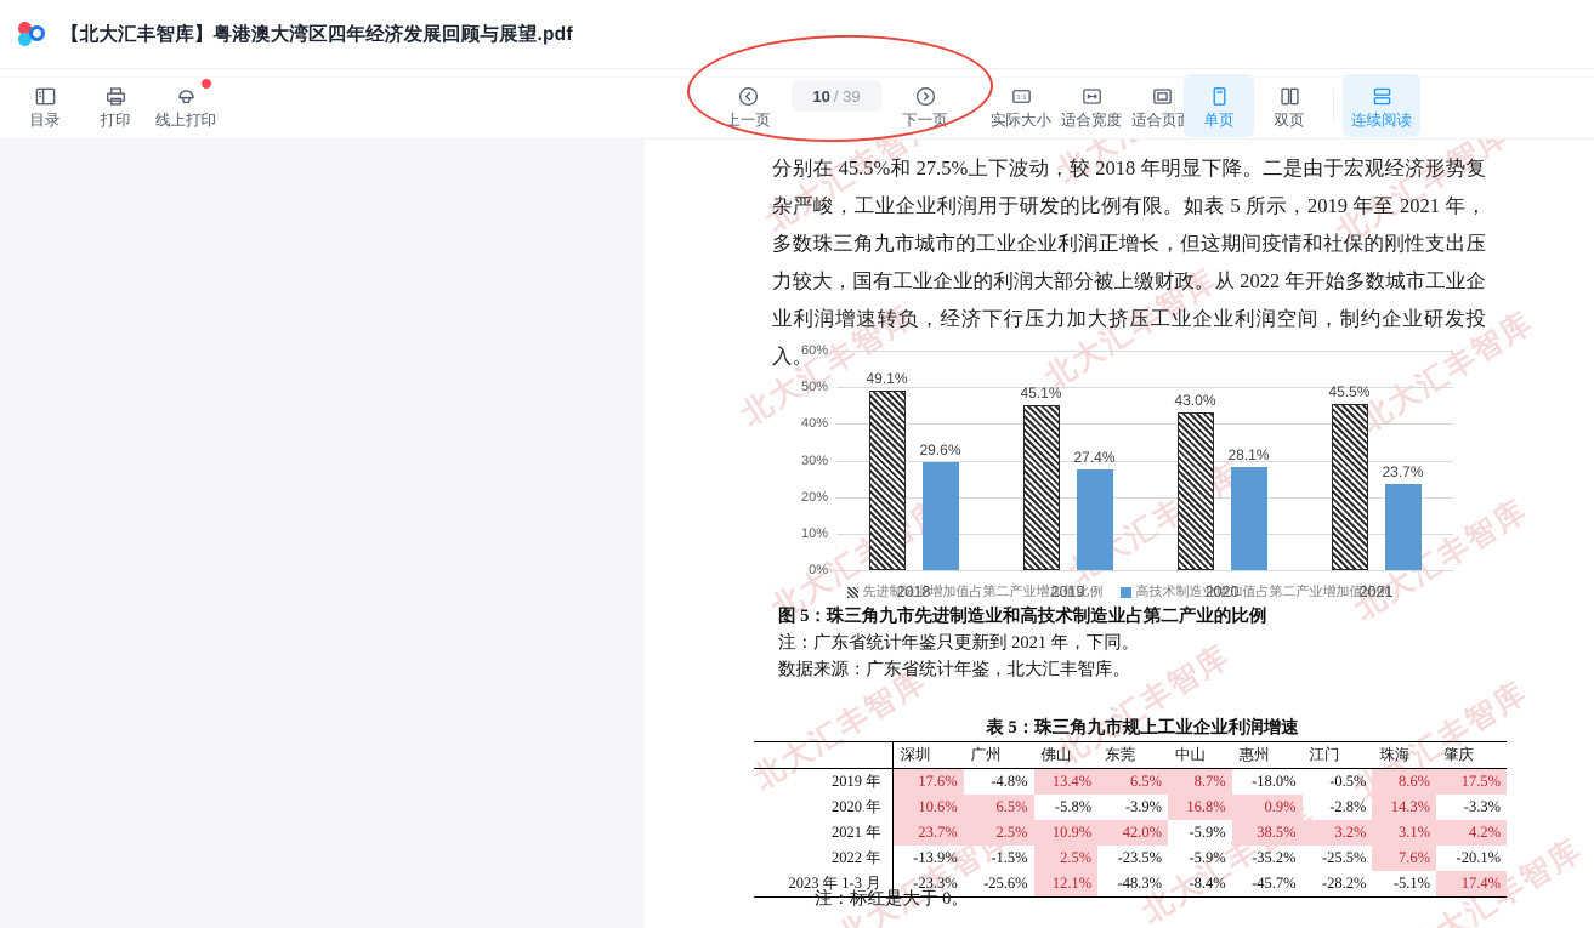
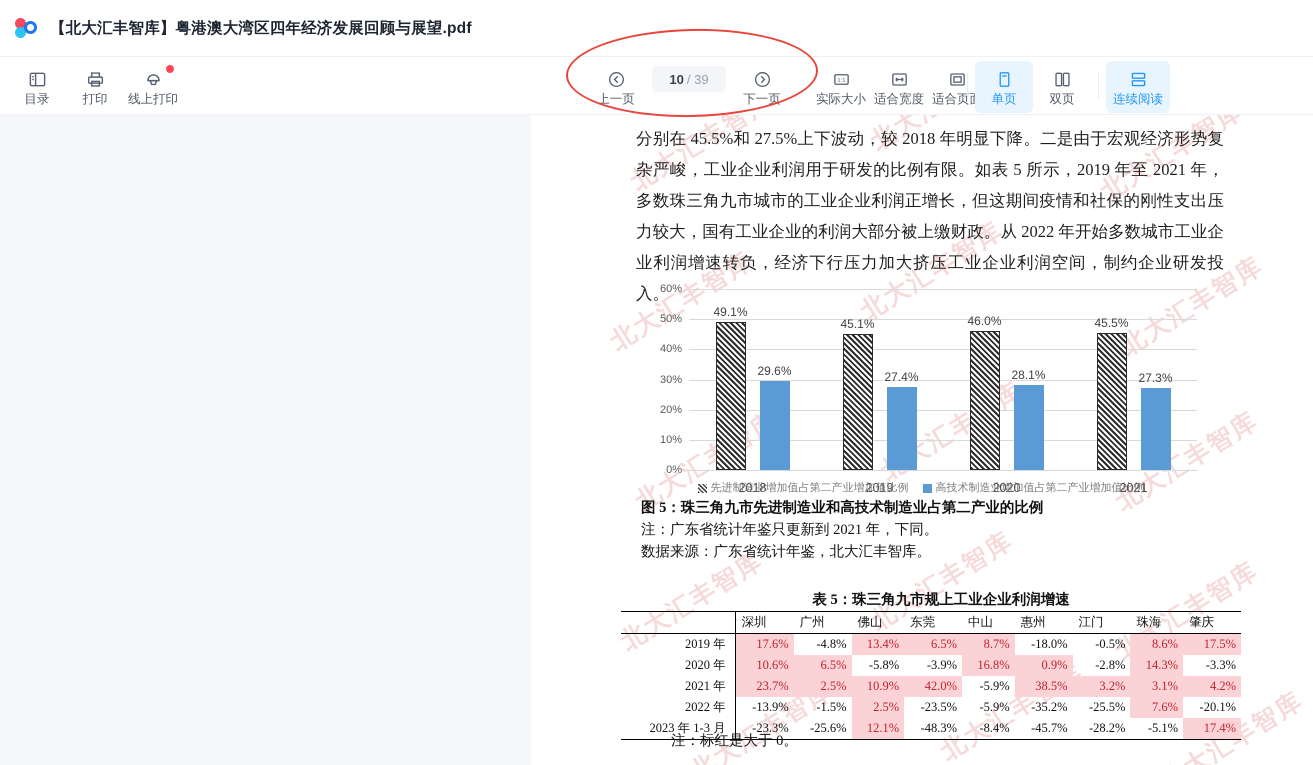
先进制造业增加值占第二产业增加值比例/2020: 43.0% -> 46.0%
高技术制造业增加值占第二产业增加值比例/2021: 23.7% -> 27.3%
